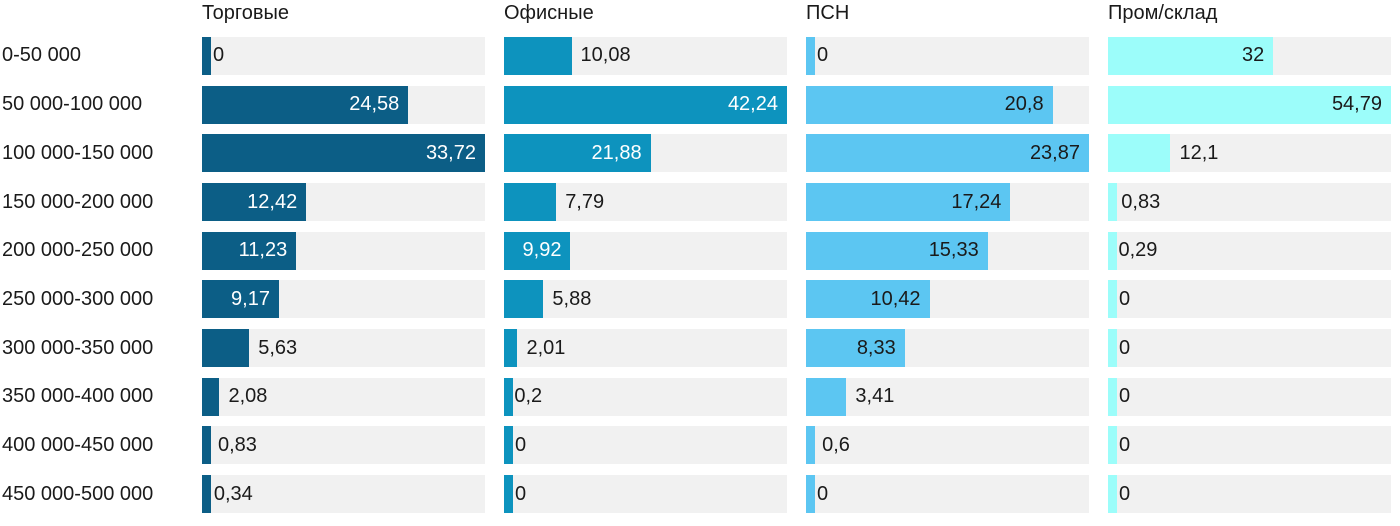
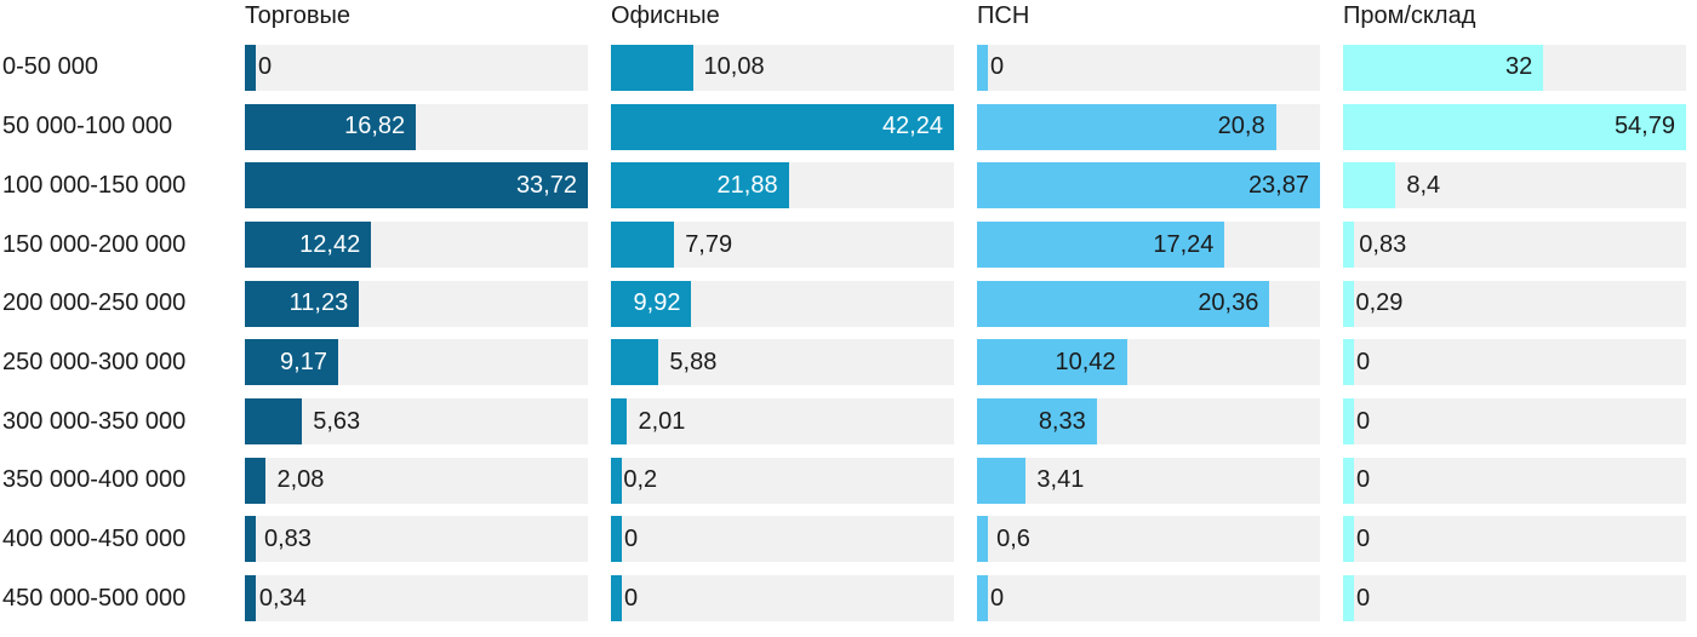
Торговые/50 000-100 000: 24,58 -> 16,82
Пром/склад/100 000-150 000: 12,1 -> 8,4
ПСН/200 000-250 000: 15,33 -> 20,36
